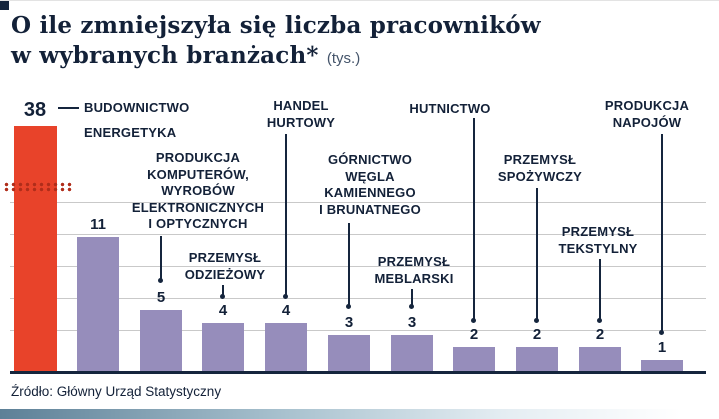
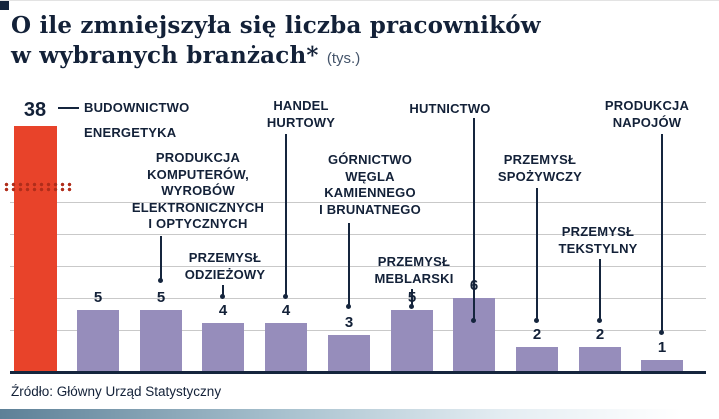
ENERGETYKA: 11 -> 5
PRZEMYSŁ MEBLARSKI: 3 -> 5
HUTNICTWO: 2 -> 6
